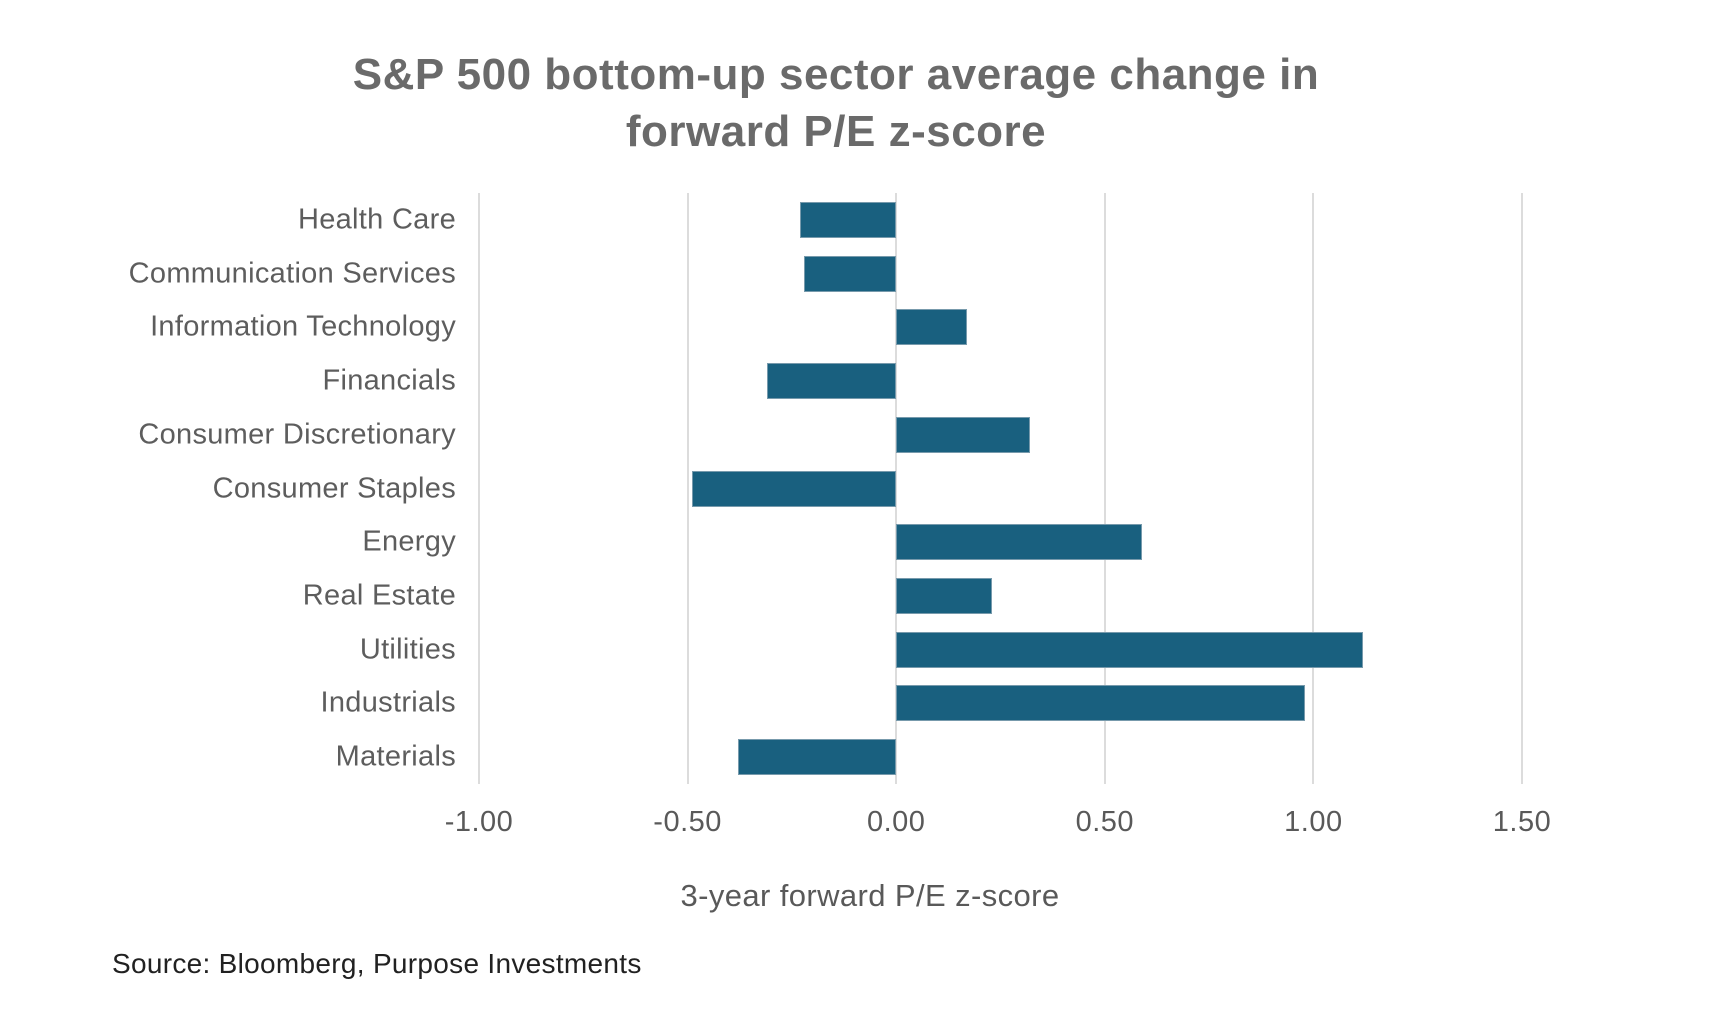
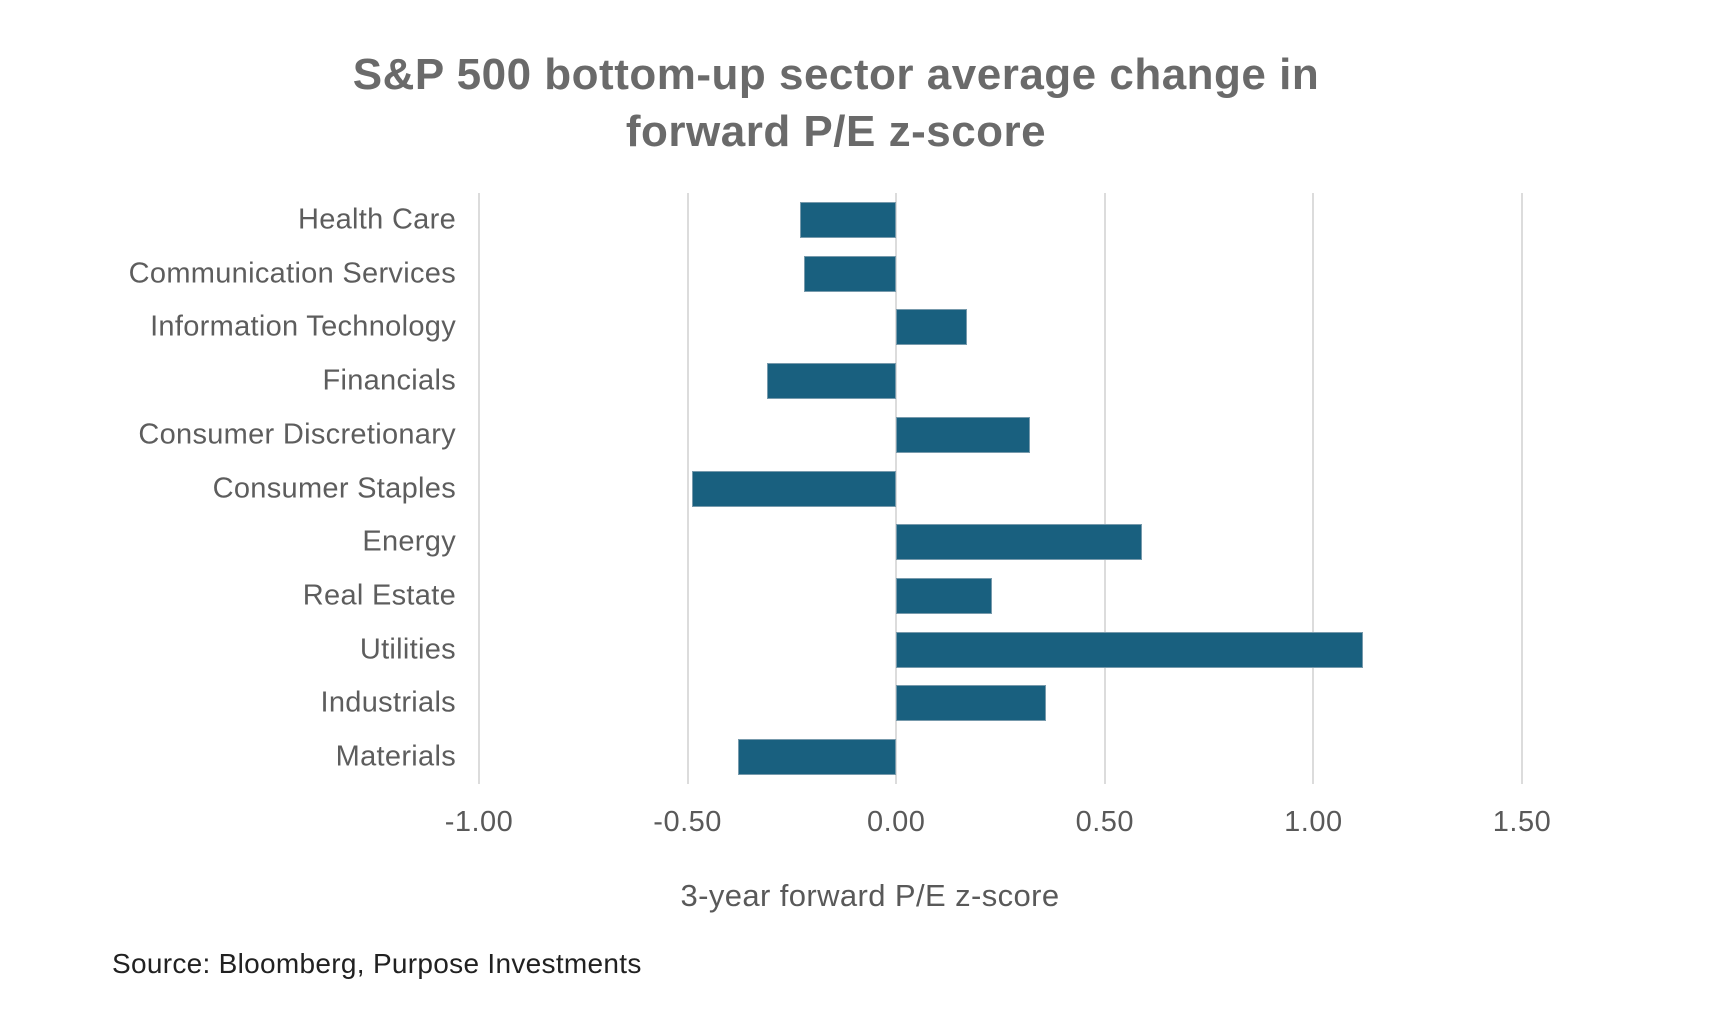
Industrials: 0.98 -> 0.36
